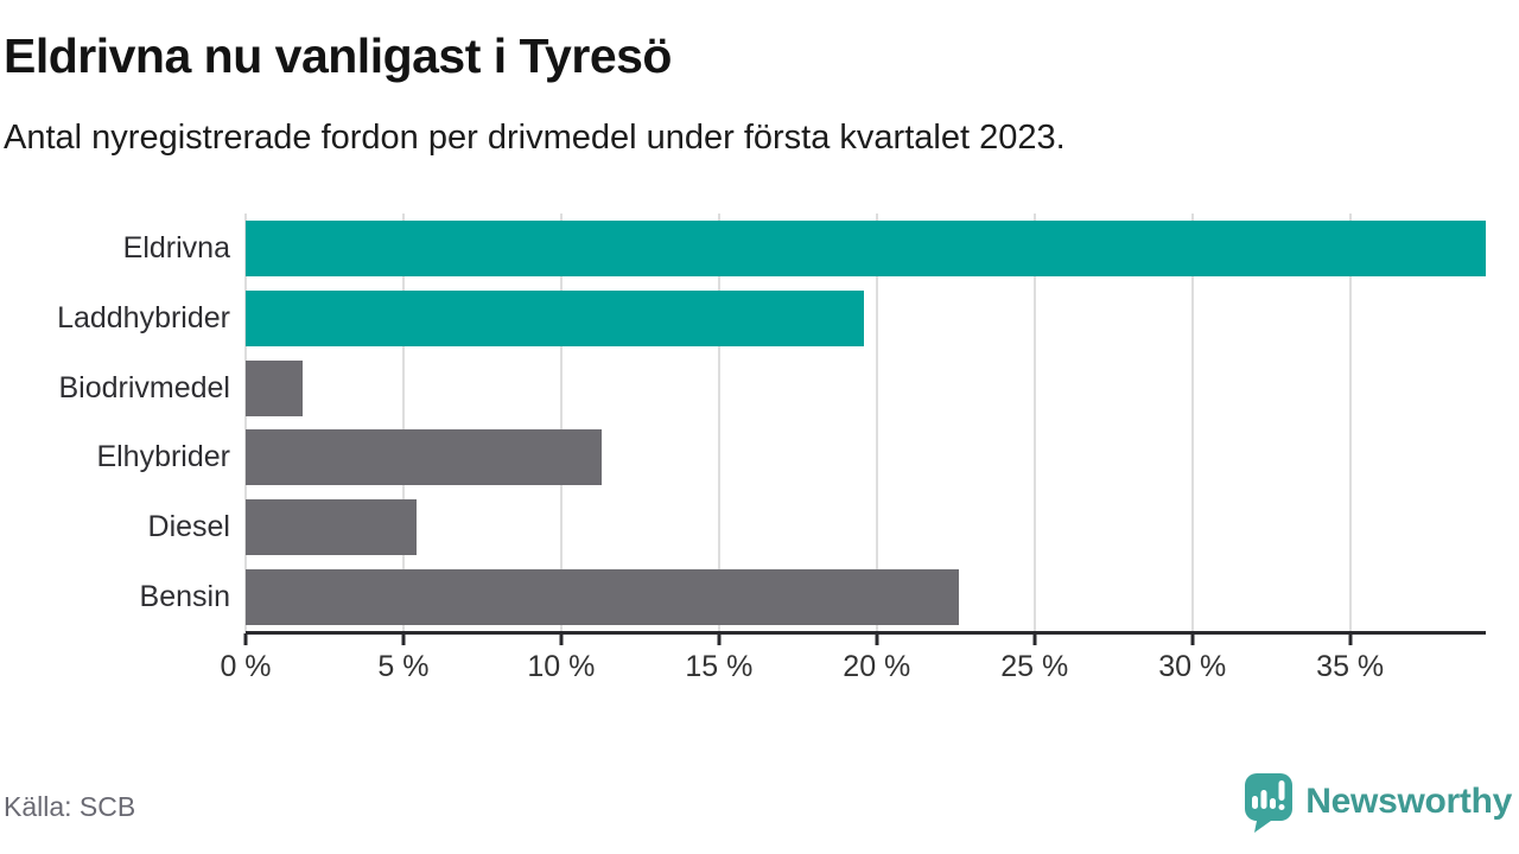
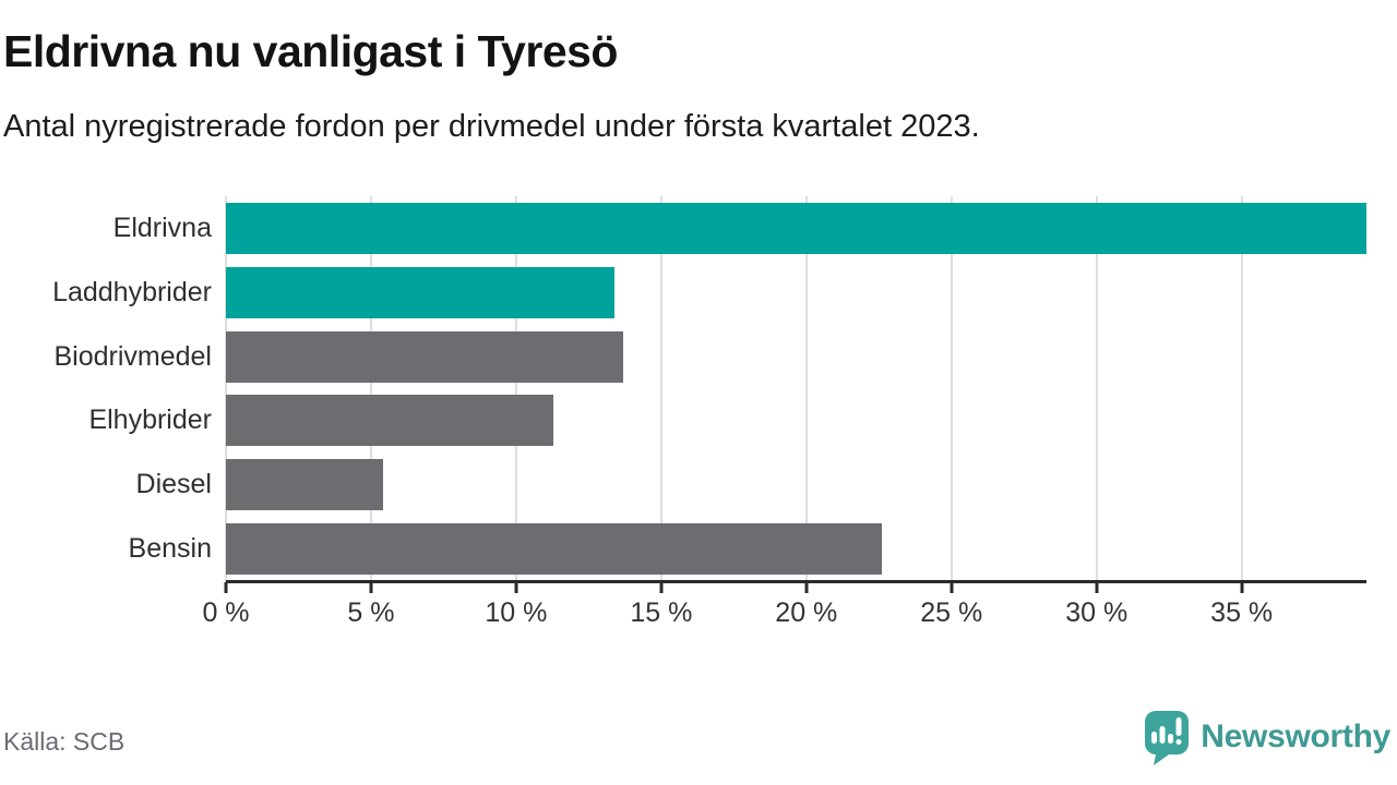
Laddhybrider: 19.6% -> 13.4%
Biodrivmedel: 1.8% -> 13.7%
